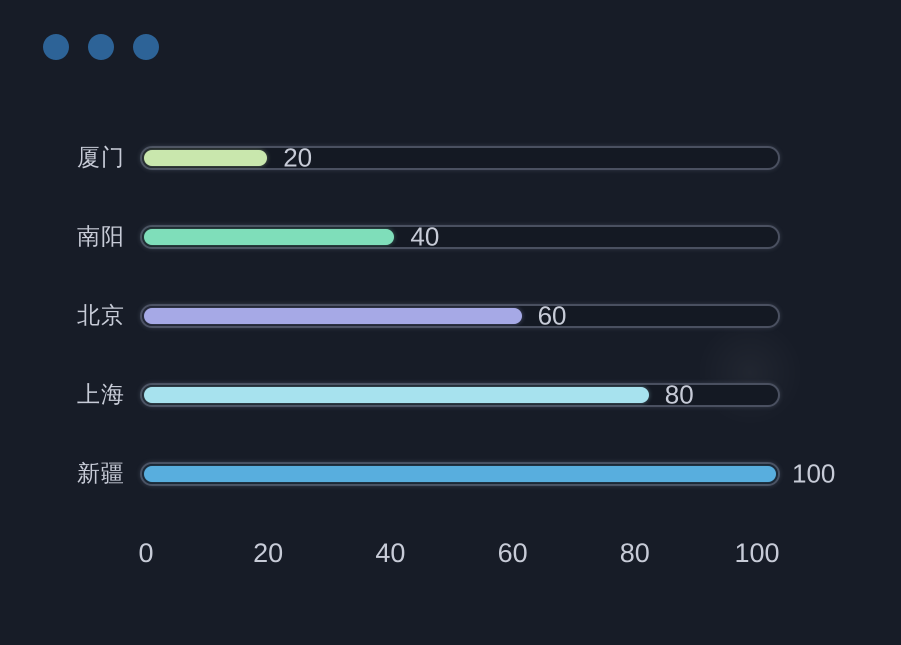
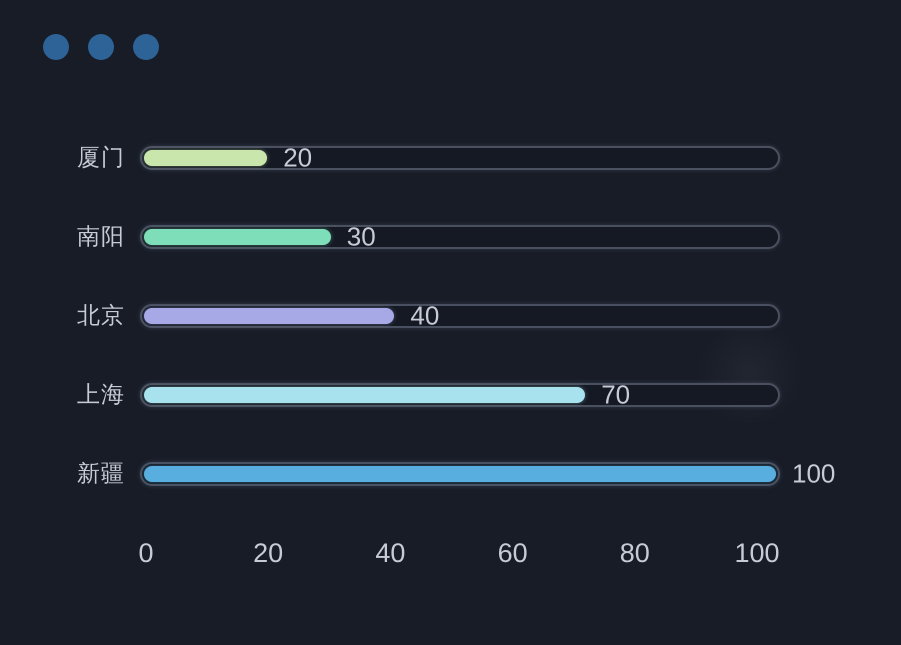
南阳: 40 -> 30
北京: 60 -> 40
上海: 80 -> 70
